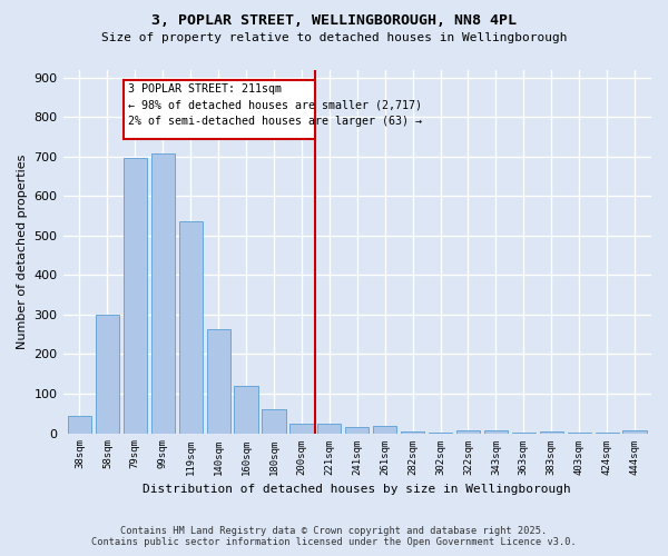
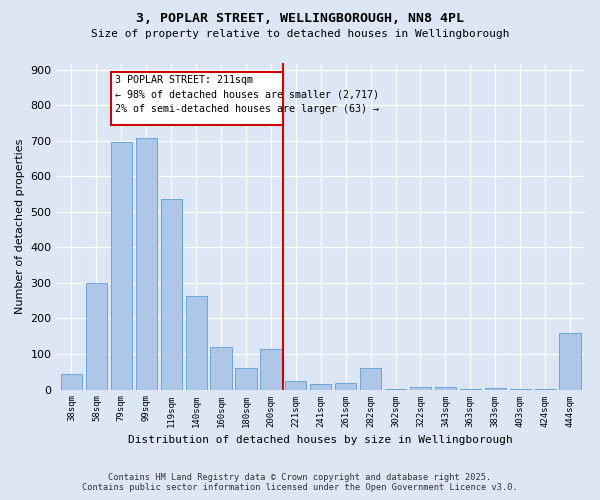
200sqm: 25 -> 115
282sqm: 5 -> 60
444sqm: 6 -> 160
